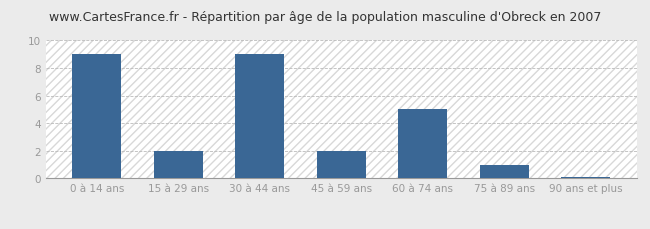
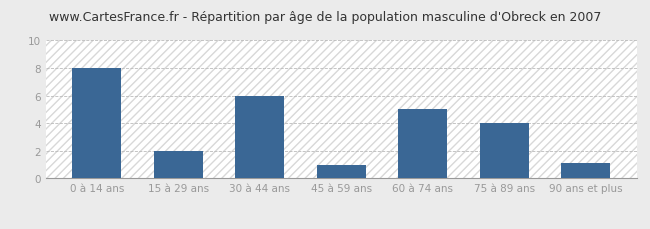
0 à 14 ans: 9.0 -> 8.0
30 à 44 ans: 9.0 -> 6.0
45 à 59 ans: 2.0 -> 1.0
75 à 89 ans: 1.0 -> 4.0
90 ans et plus: 0.1 -> 1.1
